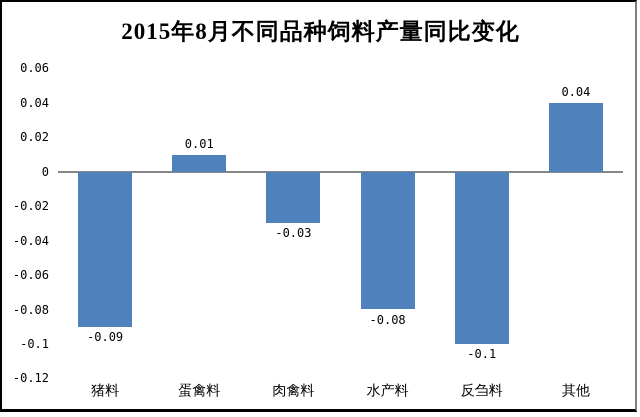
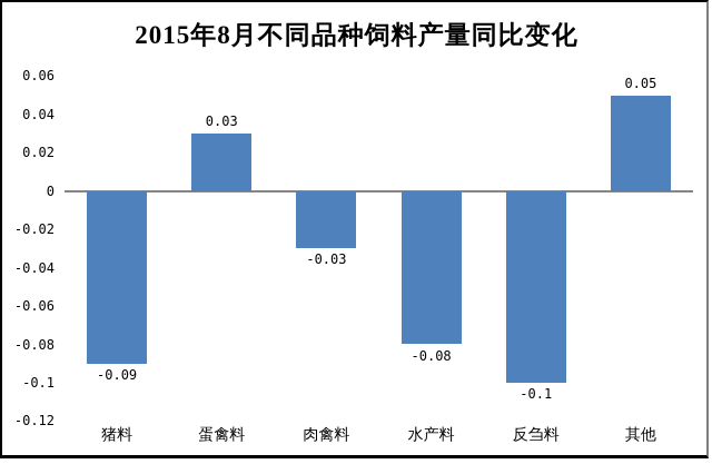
蛋禽料: 0.01 -> 0.03
其他: 0.04 -> 0.05
